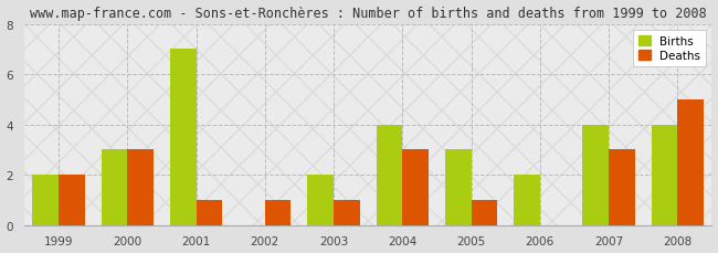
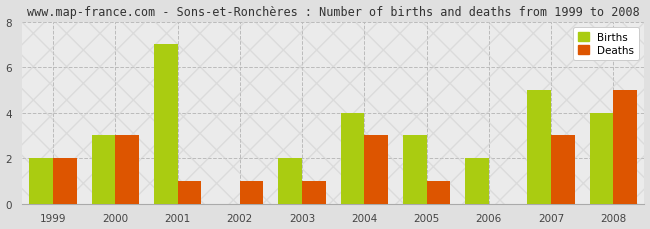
Births/2007: 4 -> 5
